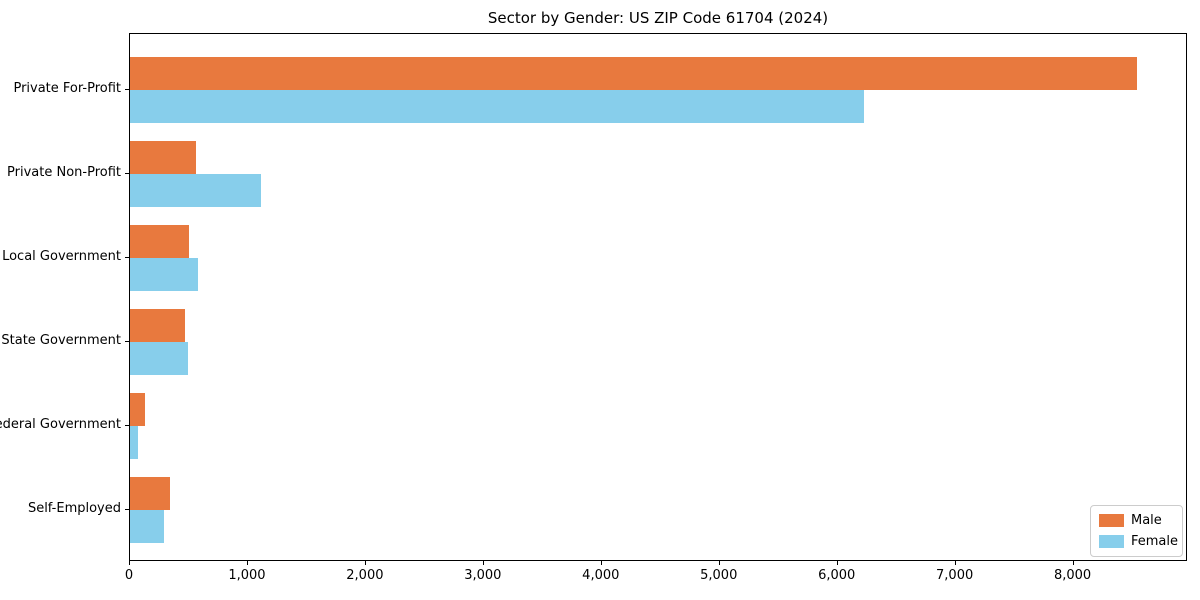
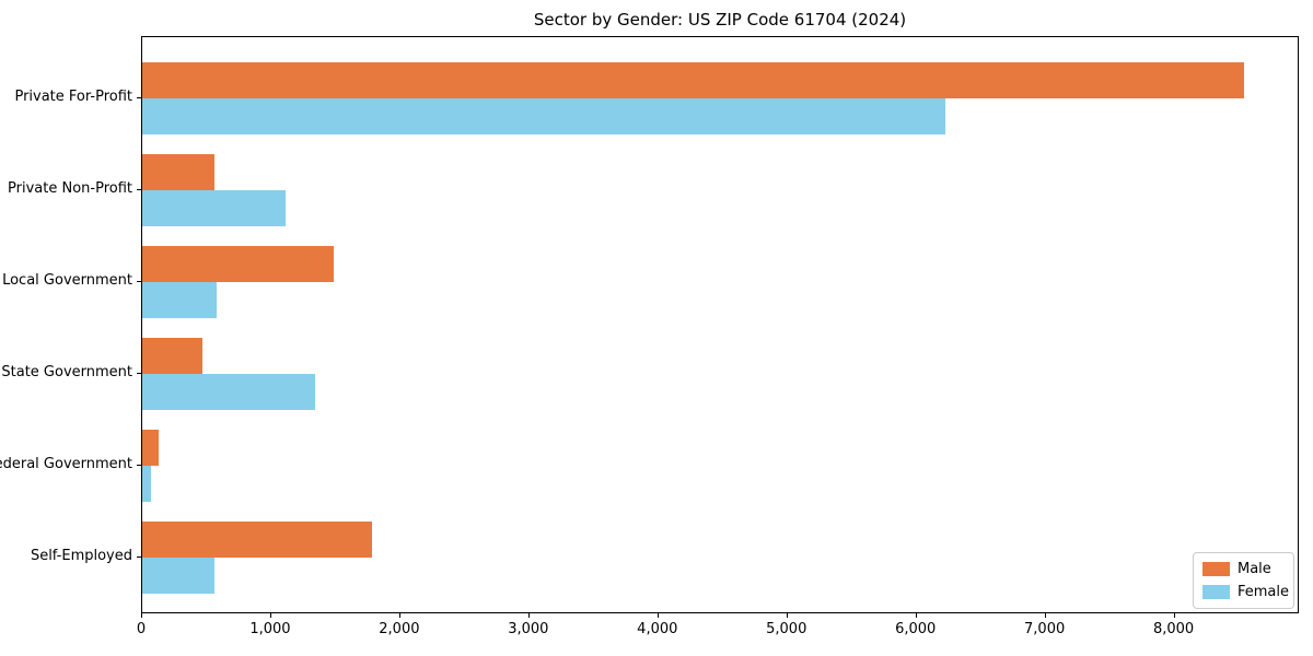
Male/Local Government: 500 -> 1480
Female/State Government: 490 -> 1340
Male/Self-Employed: 340 -> 1780
Female/Self-Employed: 290 -> 560
